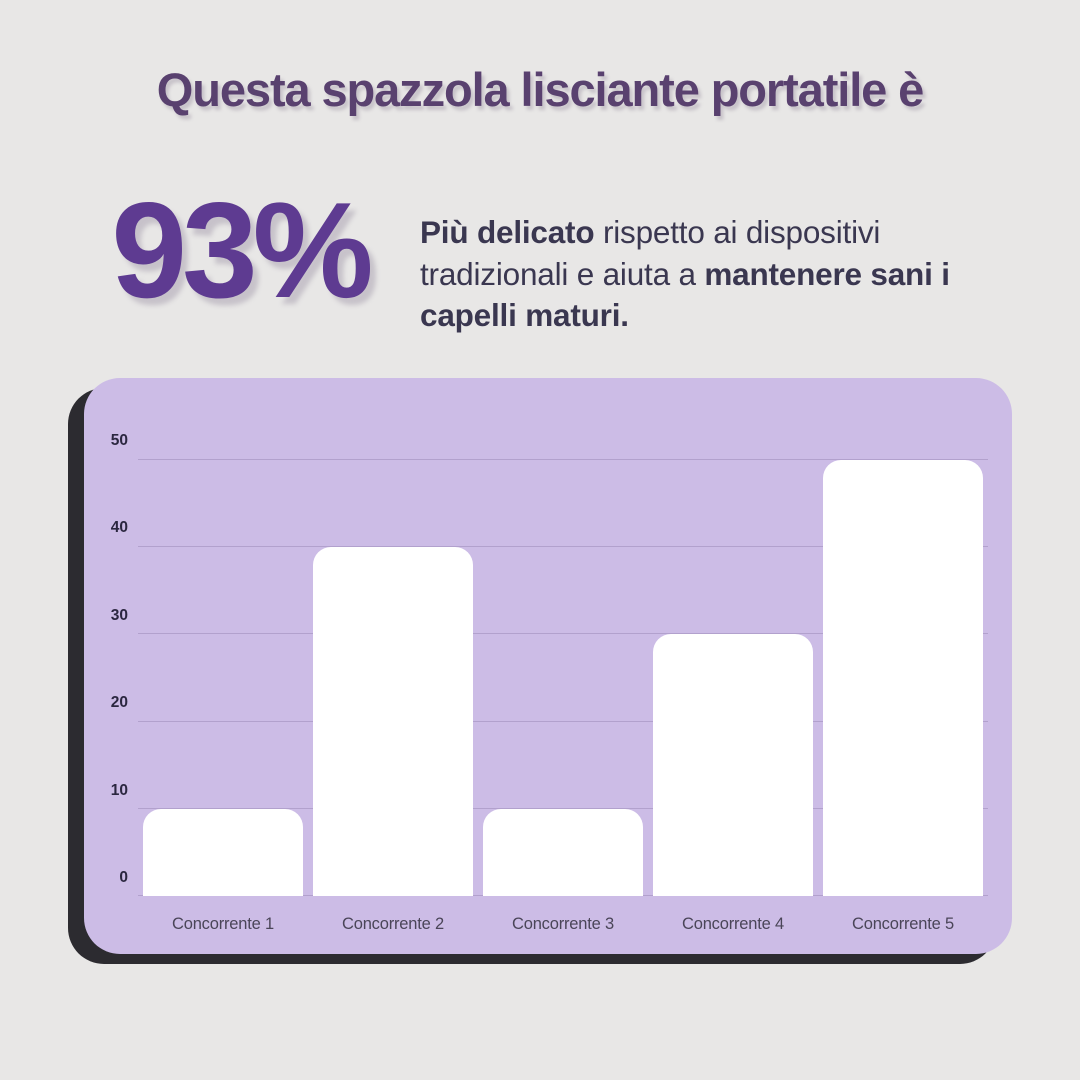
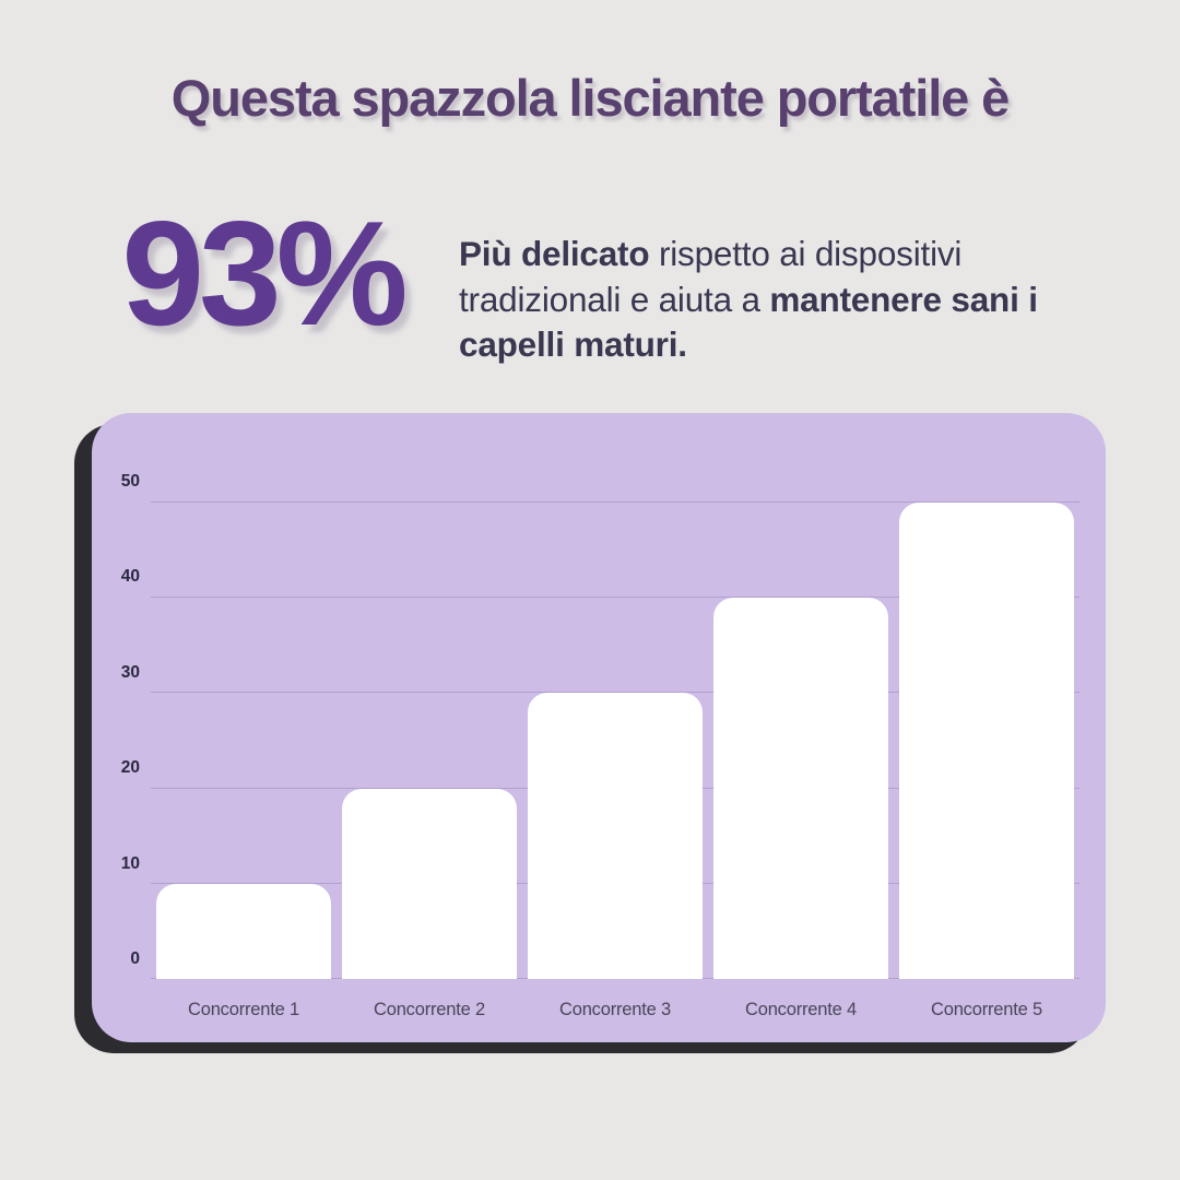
Concorrente 2: 40 -> 20
Concorrente 3: 10 -> 30
Concorrente 4: 30 -> 40
